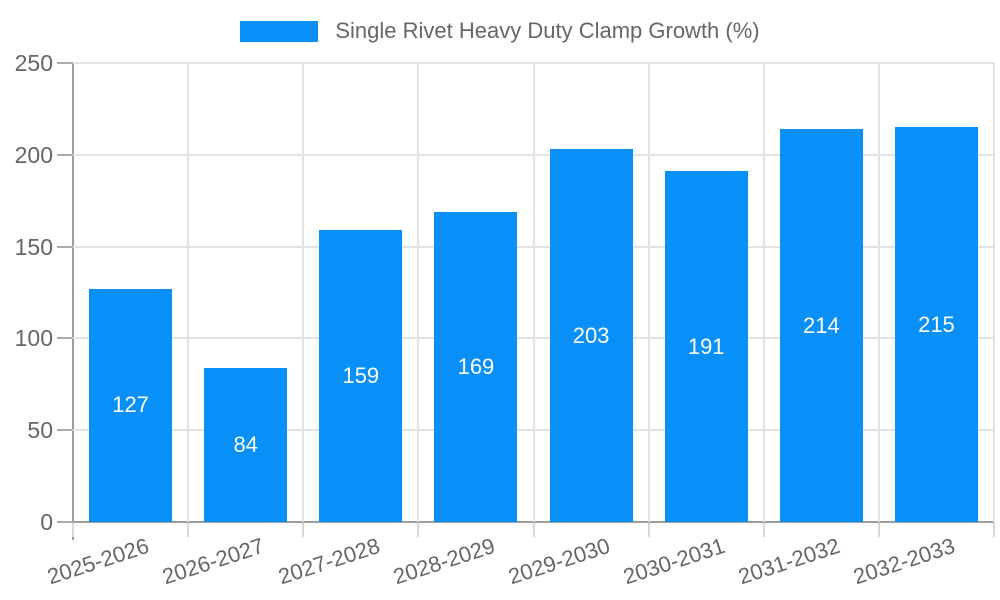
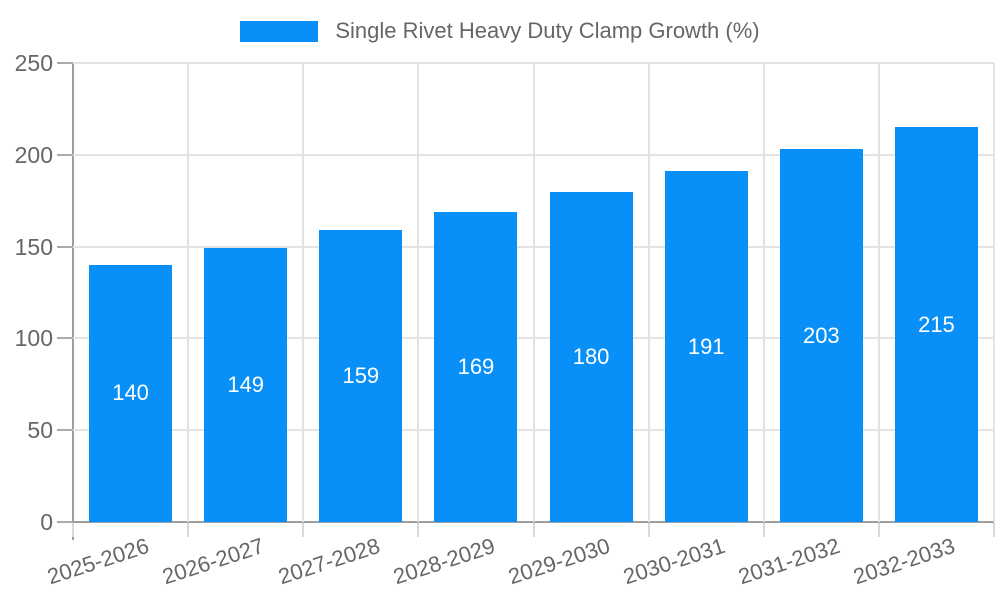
2025-2026: 127 -> 140
2026-2027: 84 -> 149
2029-2030: 203 -> 180
2031-2032: 214 -> 203
